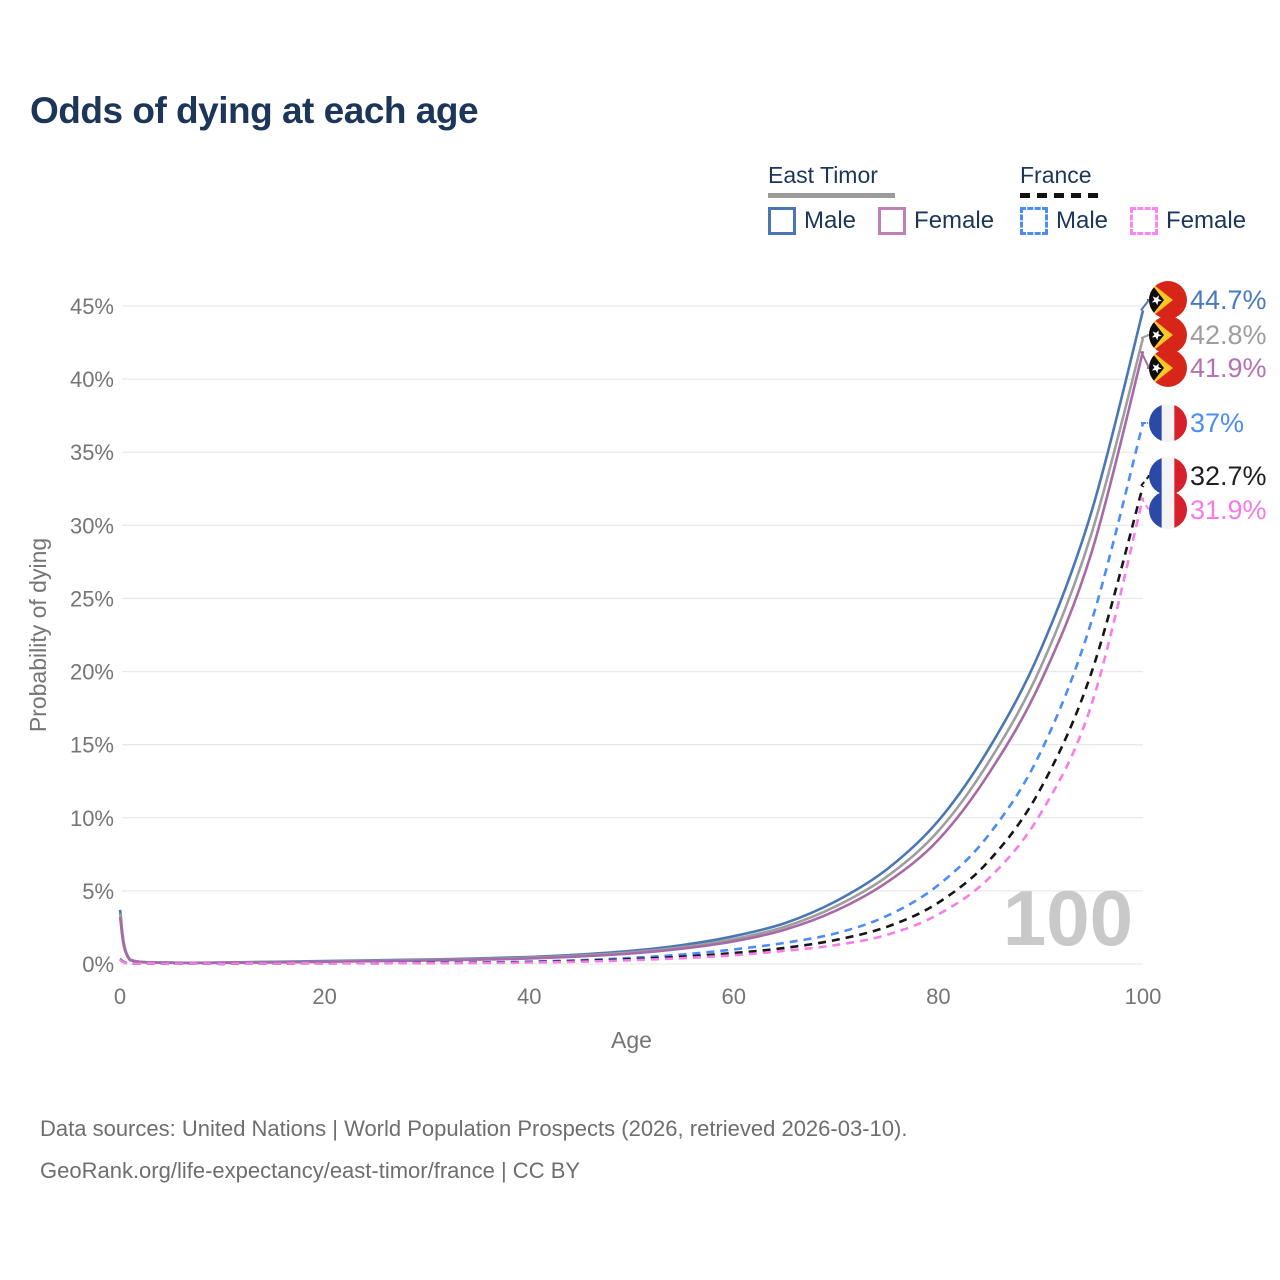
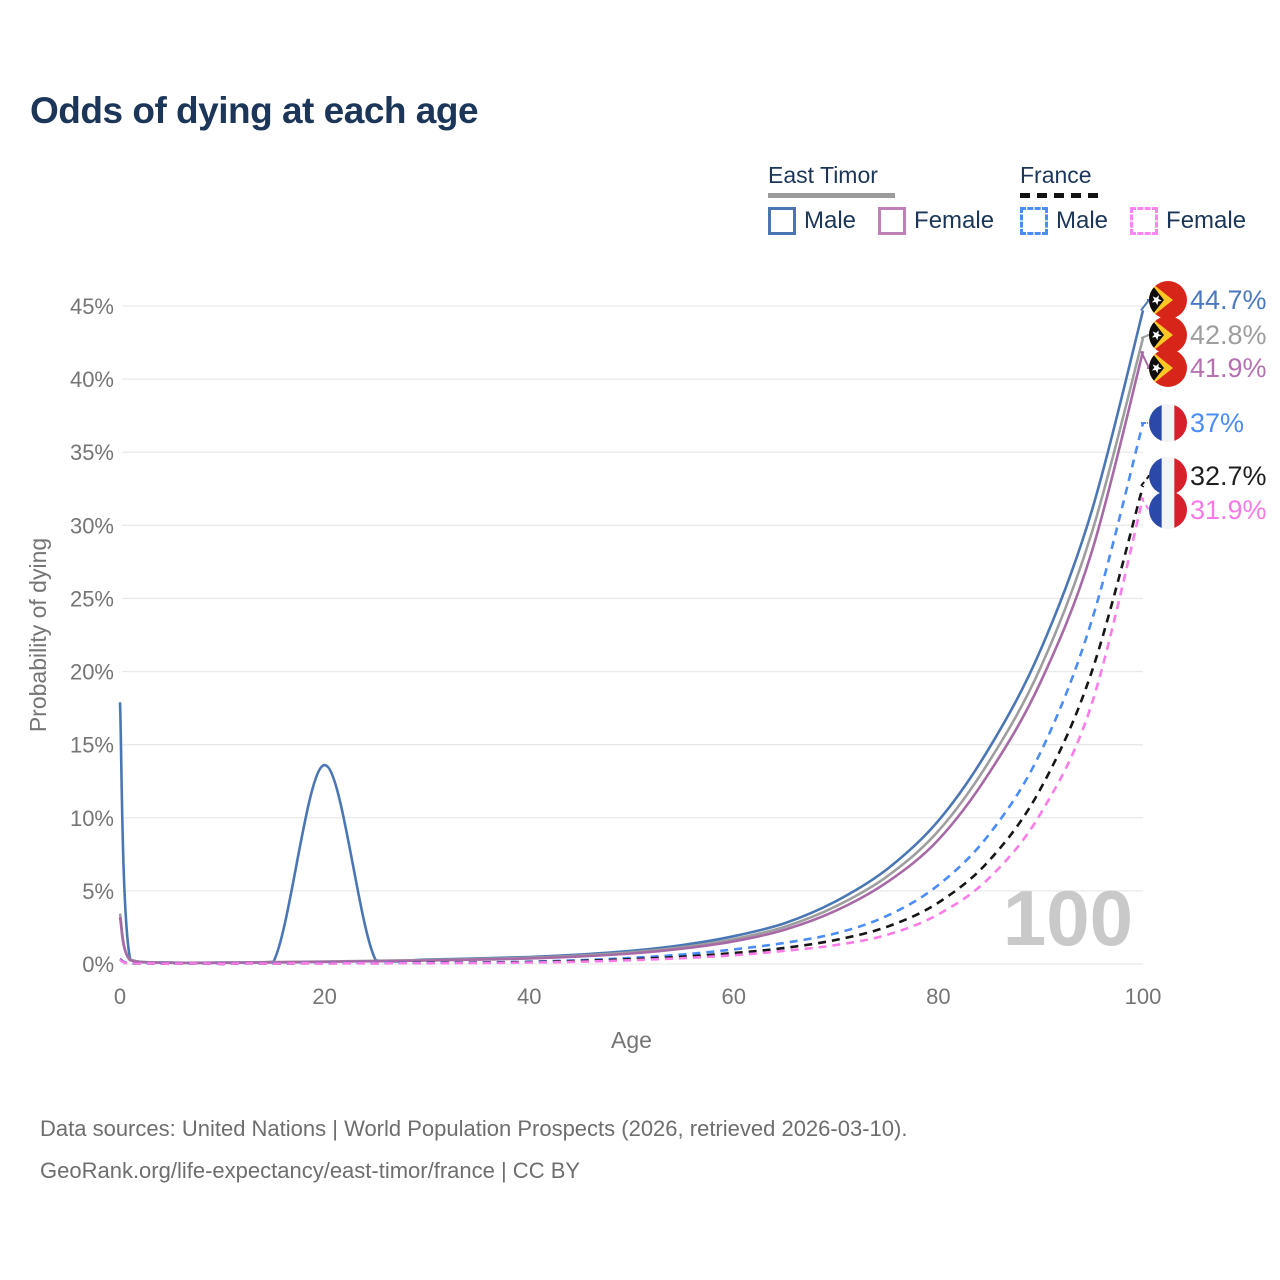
East Timor Male/0: 3.7% -> 17.9%
East Timor Male/20: 0.2% -> 13.6%
